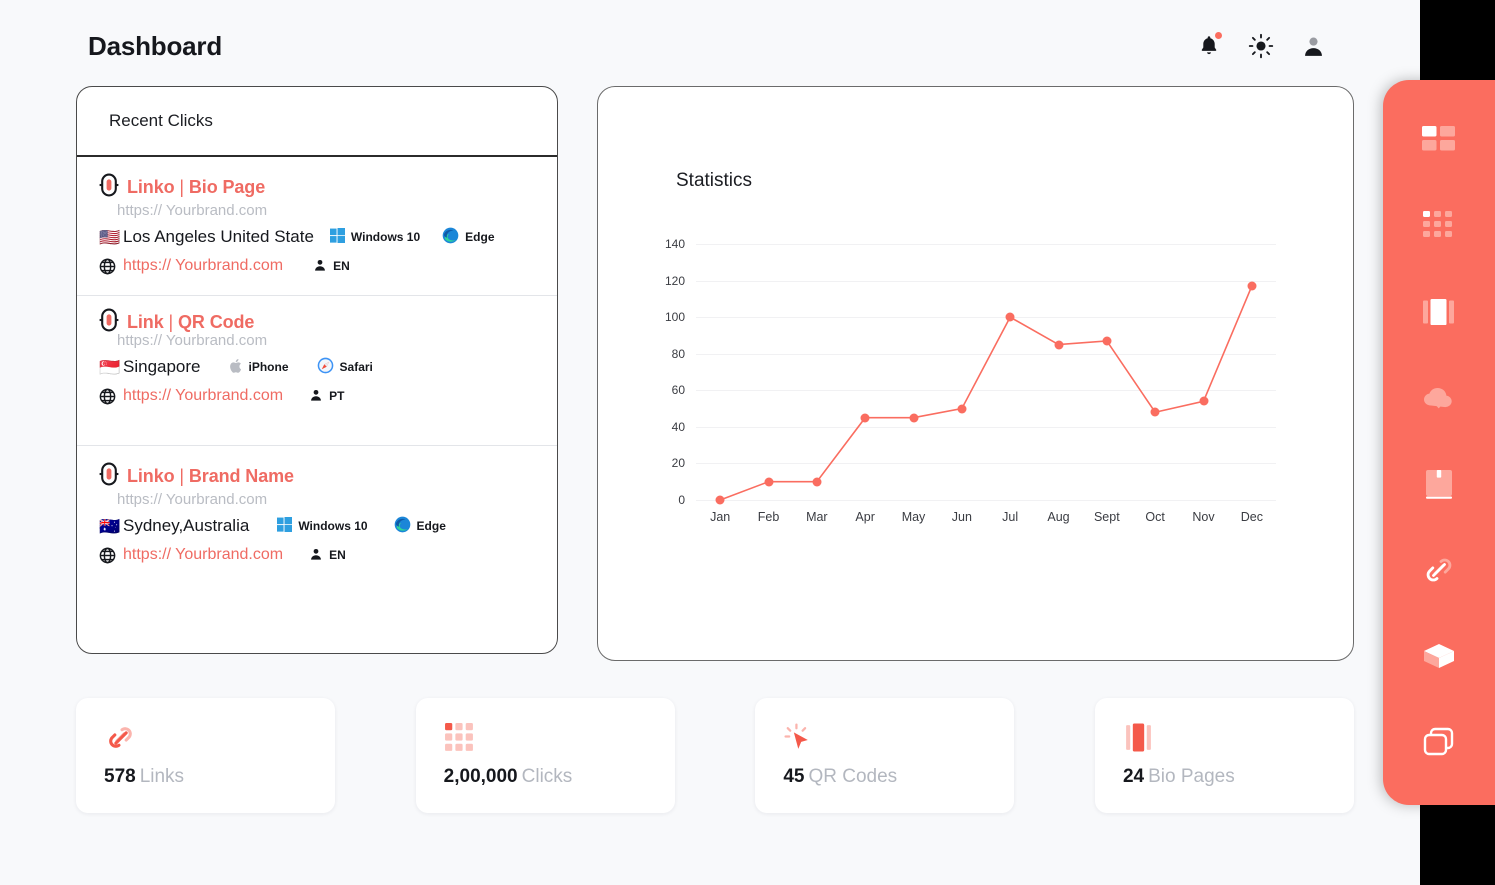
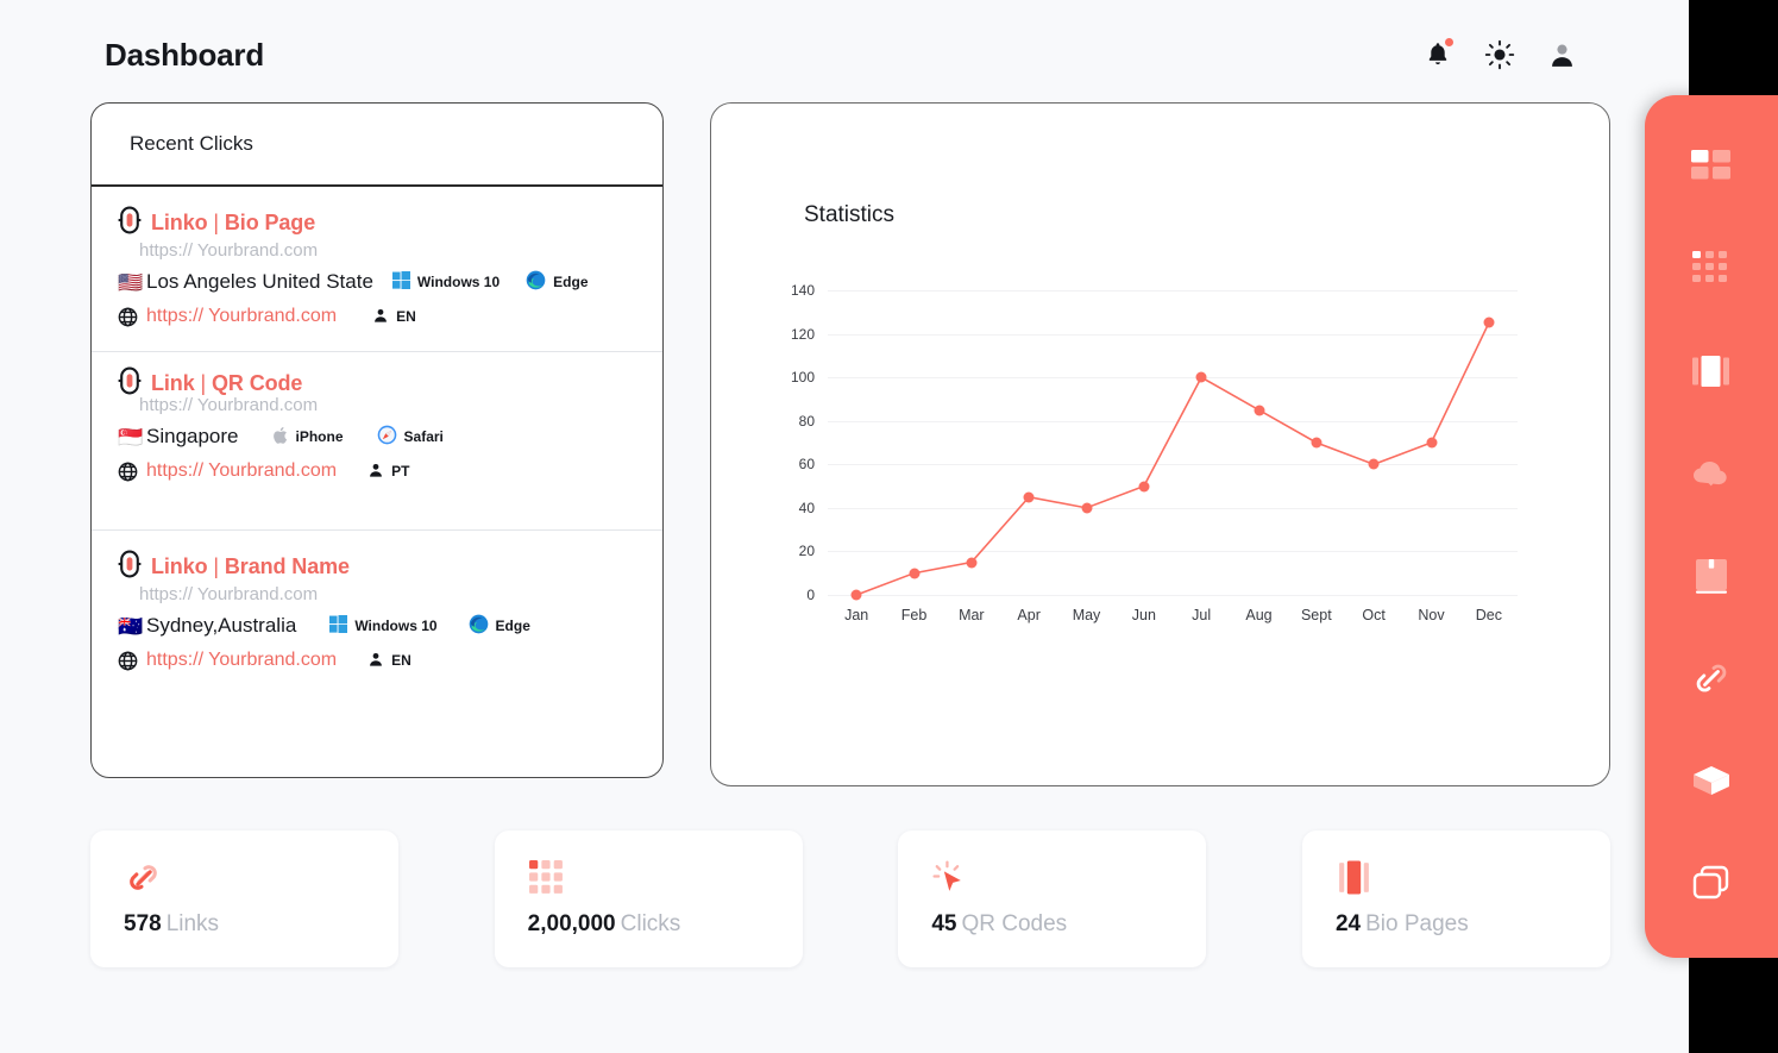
Mar: 10 -> 15
May: 45 -> 40
Sept: 87 -> 70
Oct: 48 -> 60
Nov: 54 -> 70
Dec: 117 -> 125
